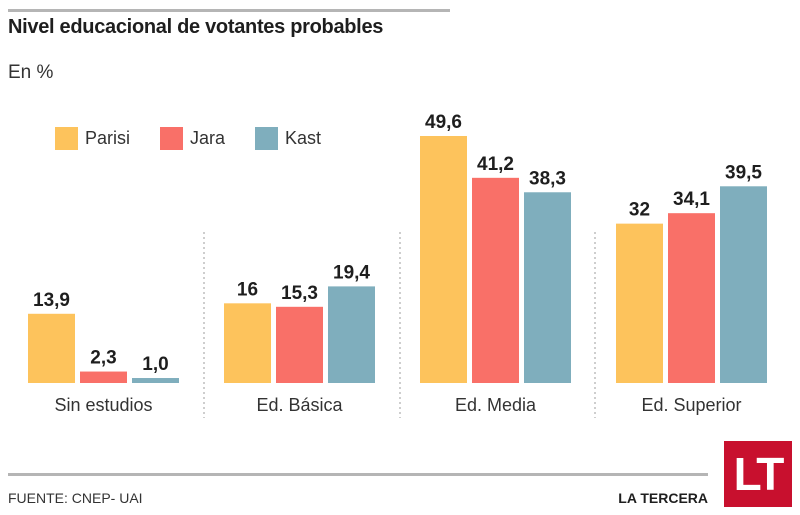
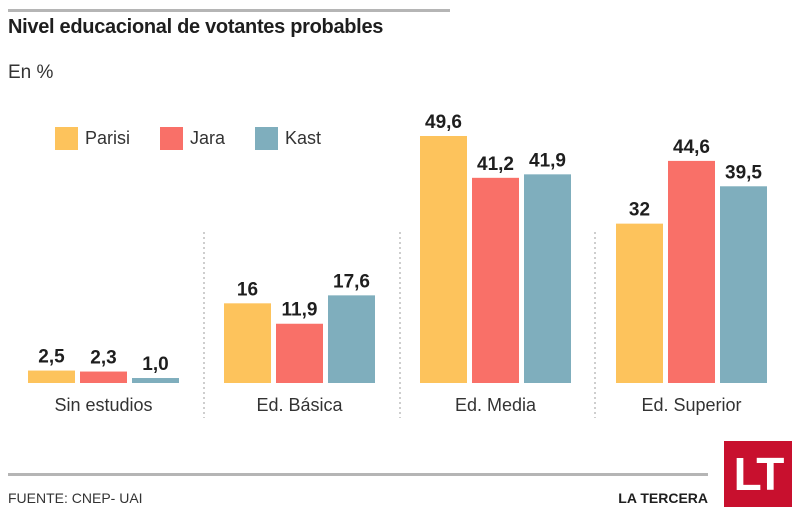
Parisi/Sin estudios: 13,9 -> 2,5
Jara/Ed. Básica: 15,3 -> 11,9
Kast/Ed. Básica: 19,4 -> 17,6
Kast/Ed. Media: 38,3 -> 41,9
Jara/Ed. Superior: 34,1 -> 44,6
